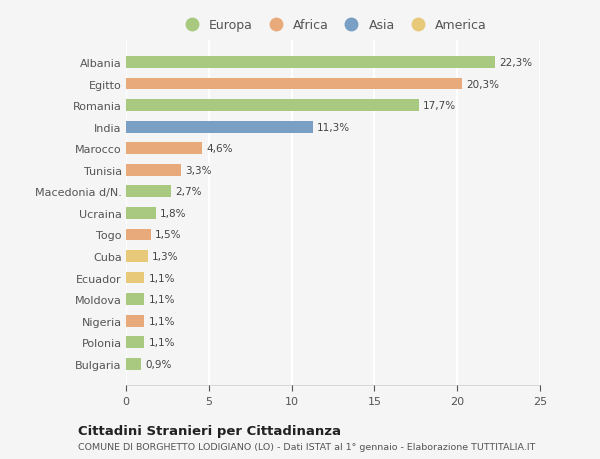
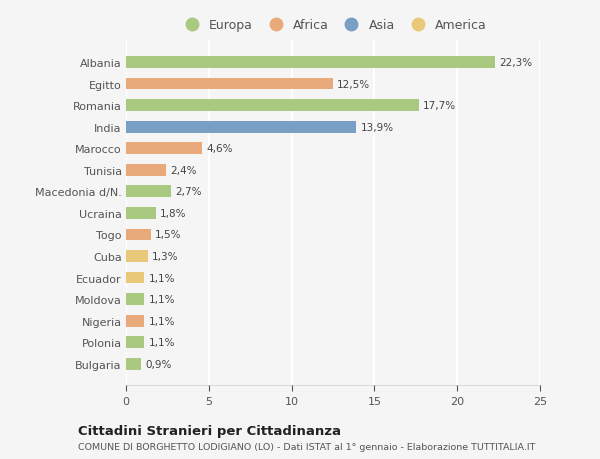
Egitto: 20,3% -> 12,5%
India: 11,3% -> 13,9%
Tunisia: 3,3% -> 2,4%
